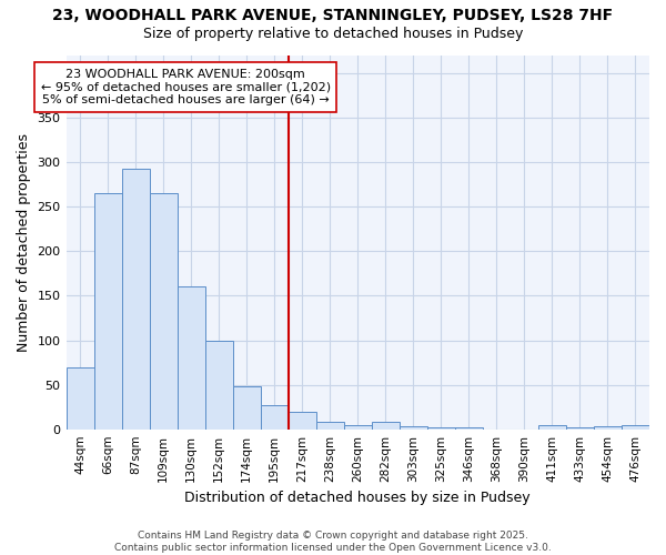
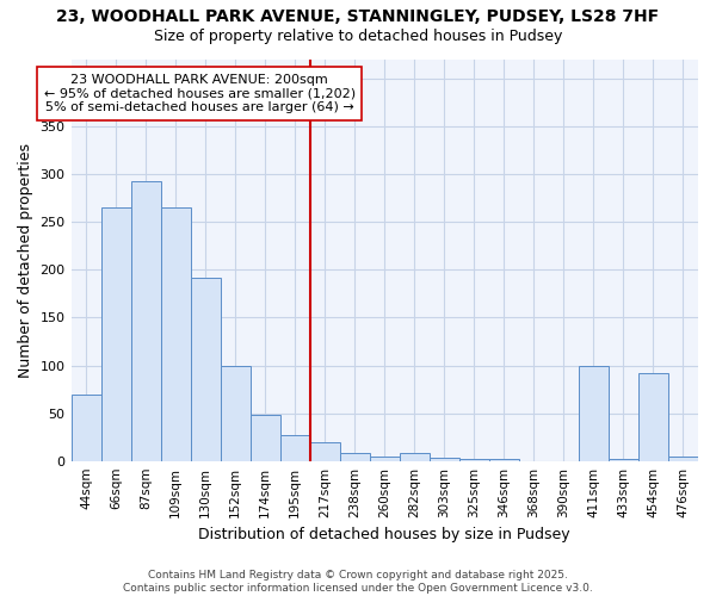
130sqm: 160 -> 192
411sqm: 4 -> 100
454sqm: 3 -> 92
